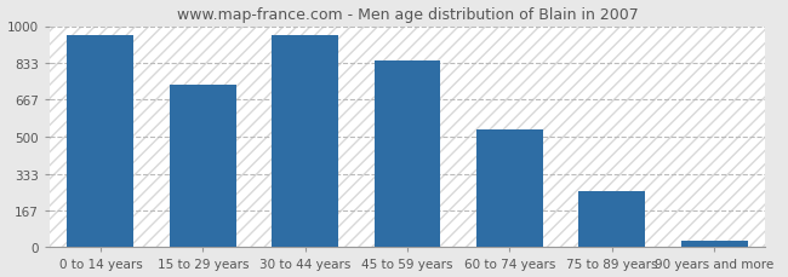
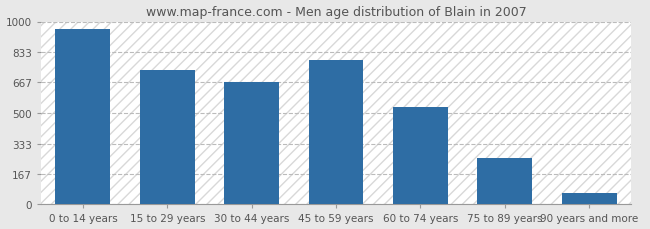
30 to 44 years: 960 -> 670
45 to 59 years: 840 -> 790
90 years and more: 30 -> 60
